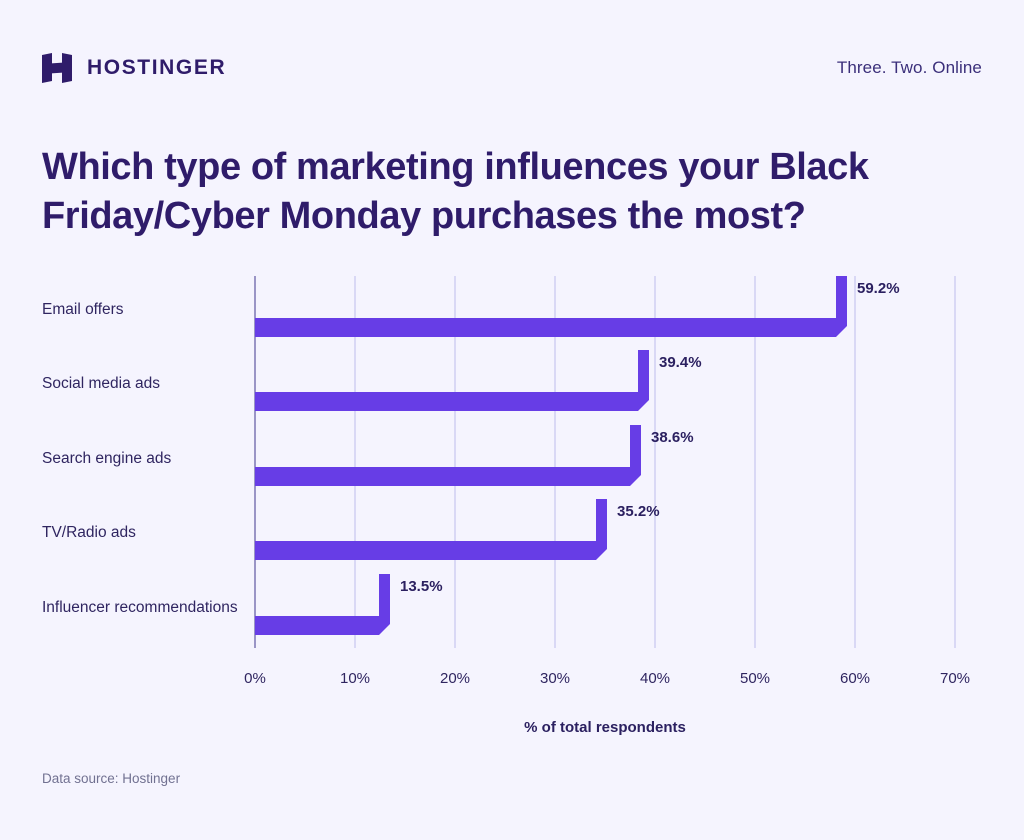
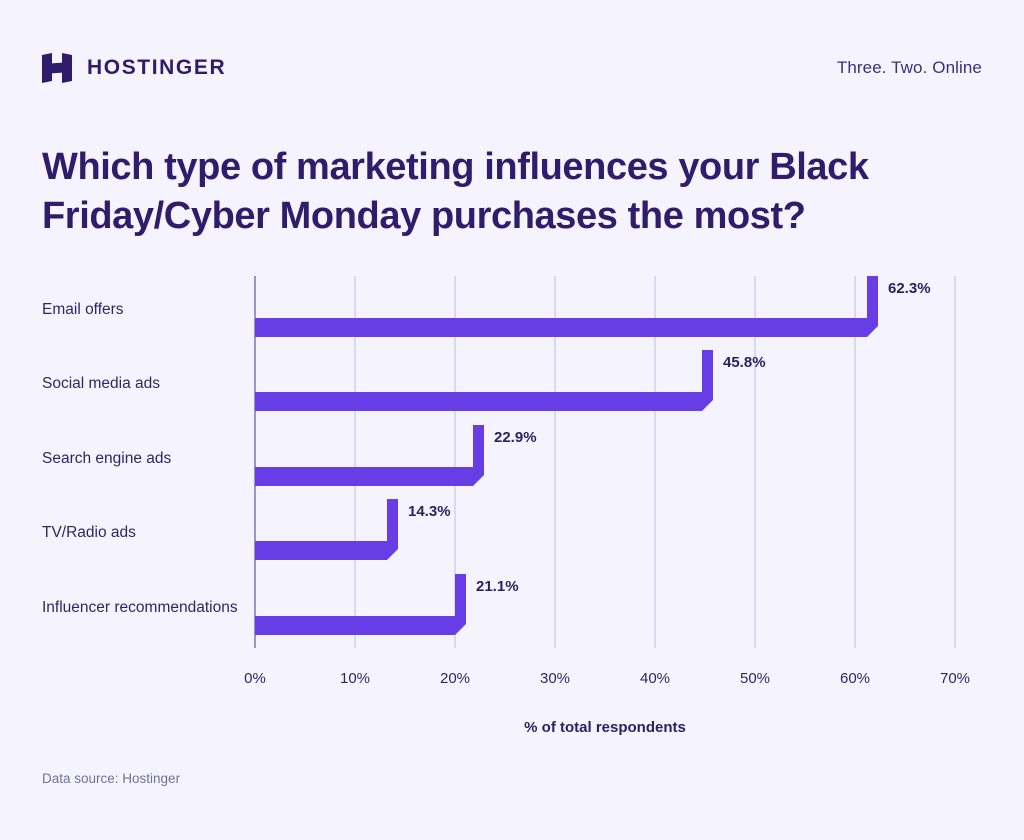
Email offers: 59.2% -> 62.3%
Social media ads: 39.4% -> 45.8%
Search engine ads: 38.6% -> 22.9%
TV/Radio ads: 35.2% -> 14.3%
Influencer recommendations: 13.5% -> 21.1%
